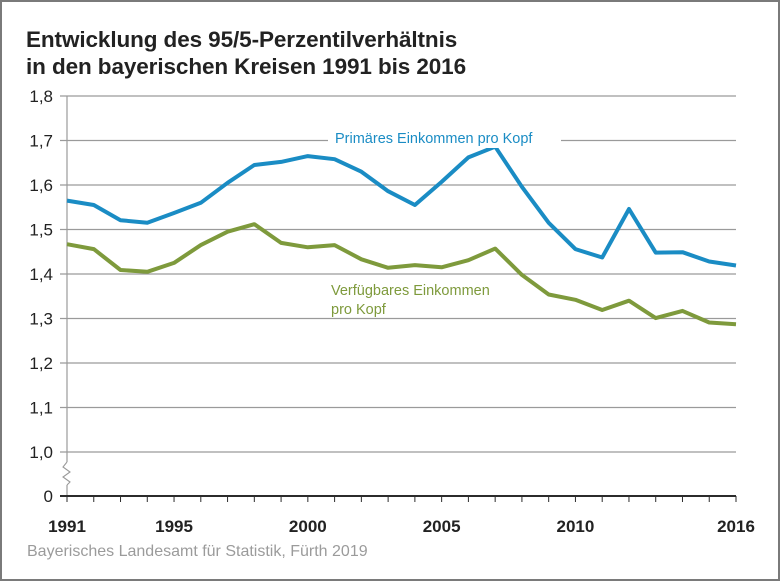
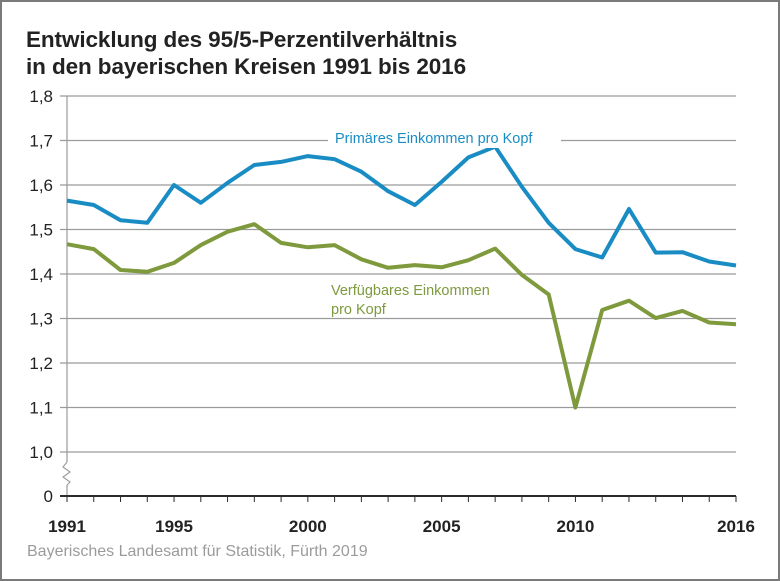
Primäres Einkommen pro Kopf/1995: 1,54 -> 1,60
Verfügbares Einkommen pro Kopf/2010: 1,34 -> 1,10
